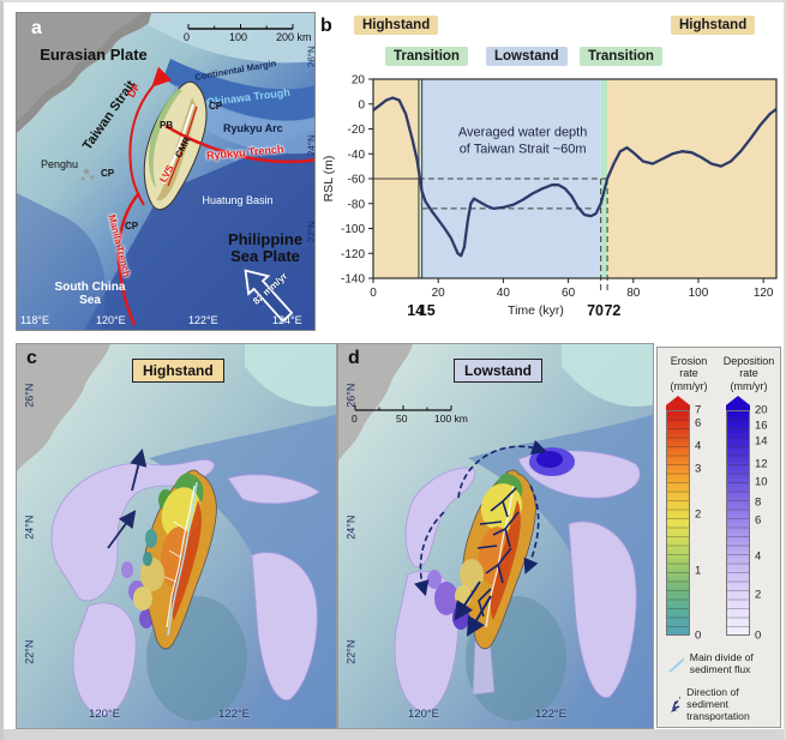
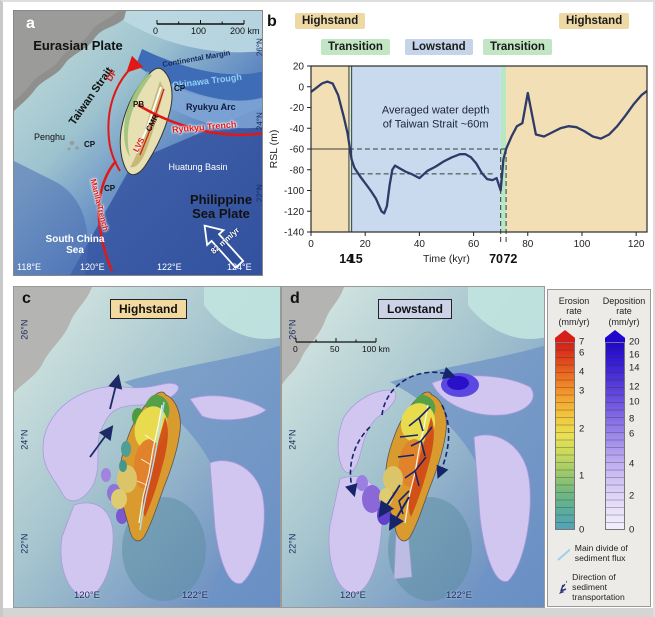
40: -83 -> -88
70: -80 -> -100
80: -39 -> -6
